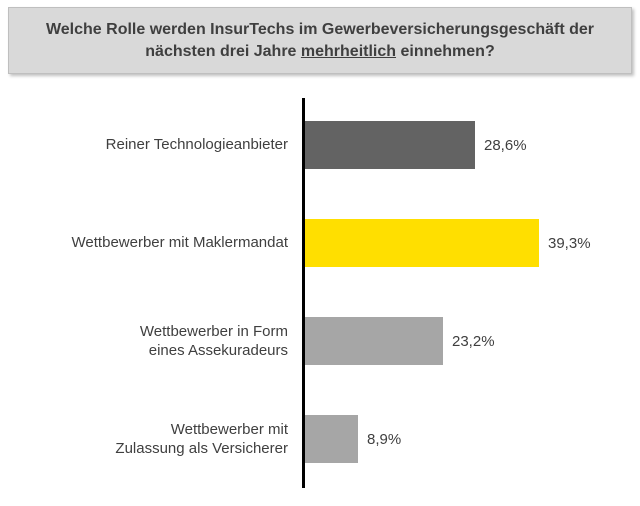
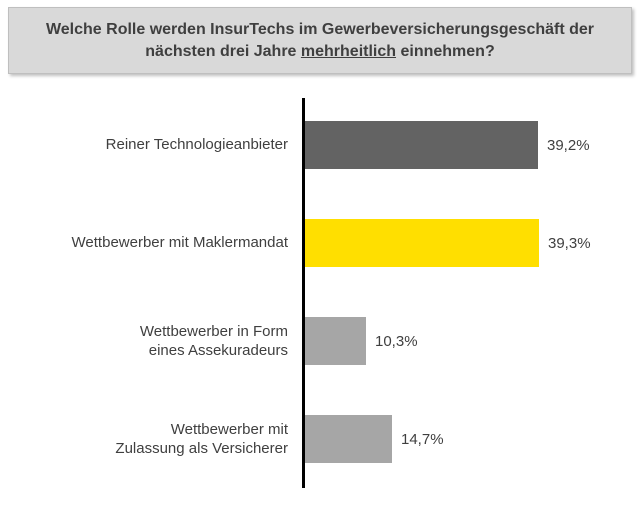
Reiner Technologieanbieter: 28,6% -> 39,2%
Wettbewerber in Form eines Assekuradeurs: 23,2% -> 10,3%
Wettbewerber mit Zulassung als Versicherer: 8,9% -> 14,7%
